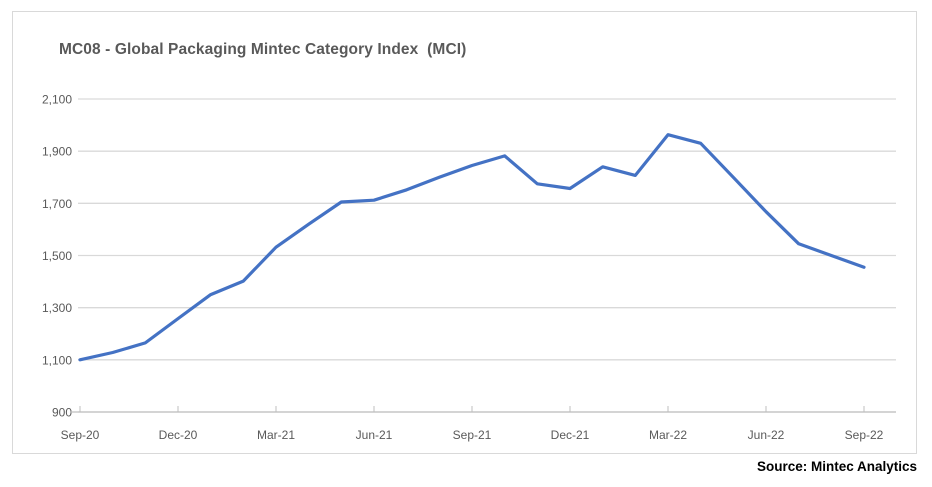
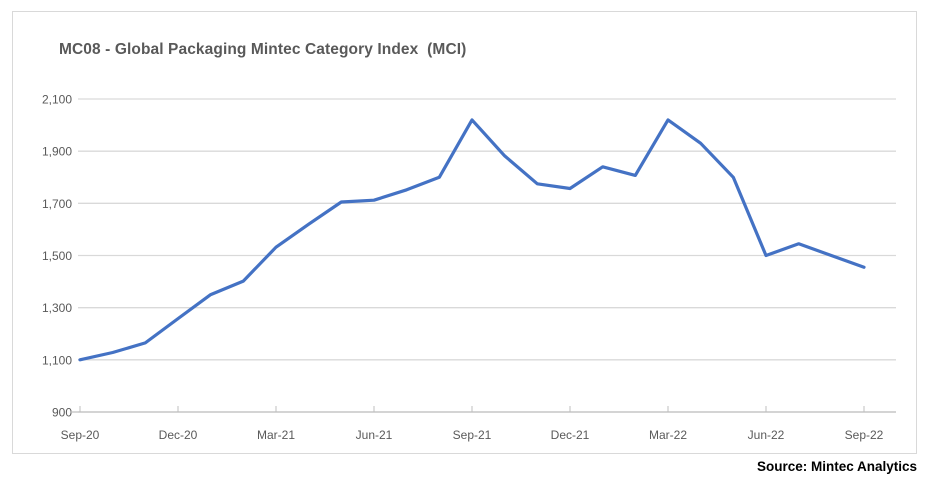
Sep-21: 1840 -> 2020
Mar-22: 1960 -> 2020
Jun-22: 1670 -> 1500
